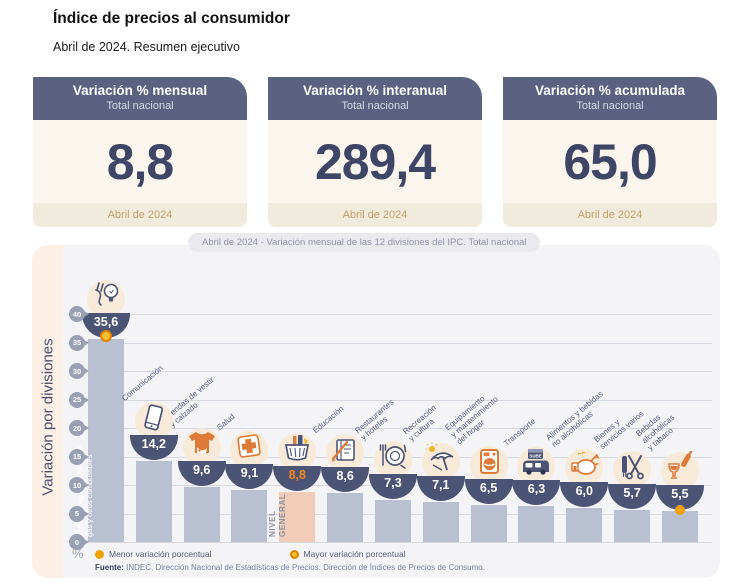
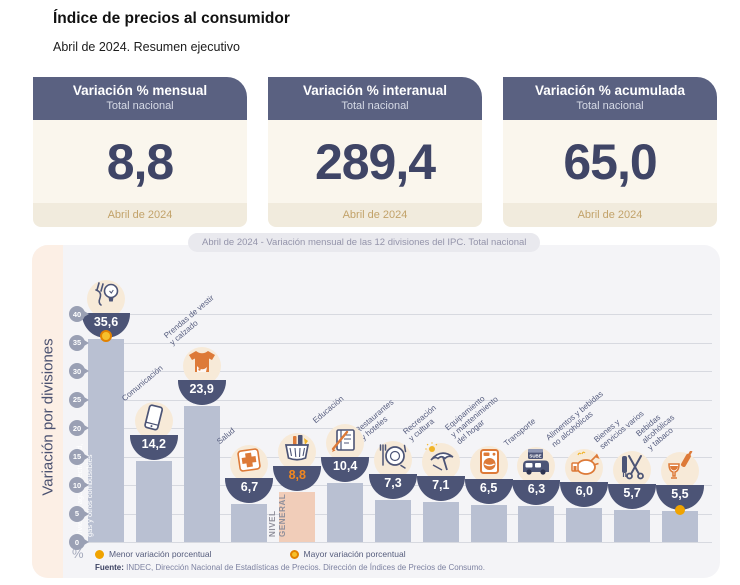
Prendas de vestir y calzado: 9,6 -> 23,9
Salud: 9,1 -> 6,7
Educación: 8,6 -> 10,4
